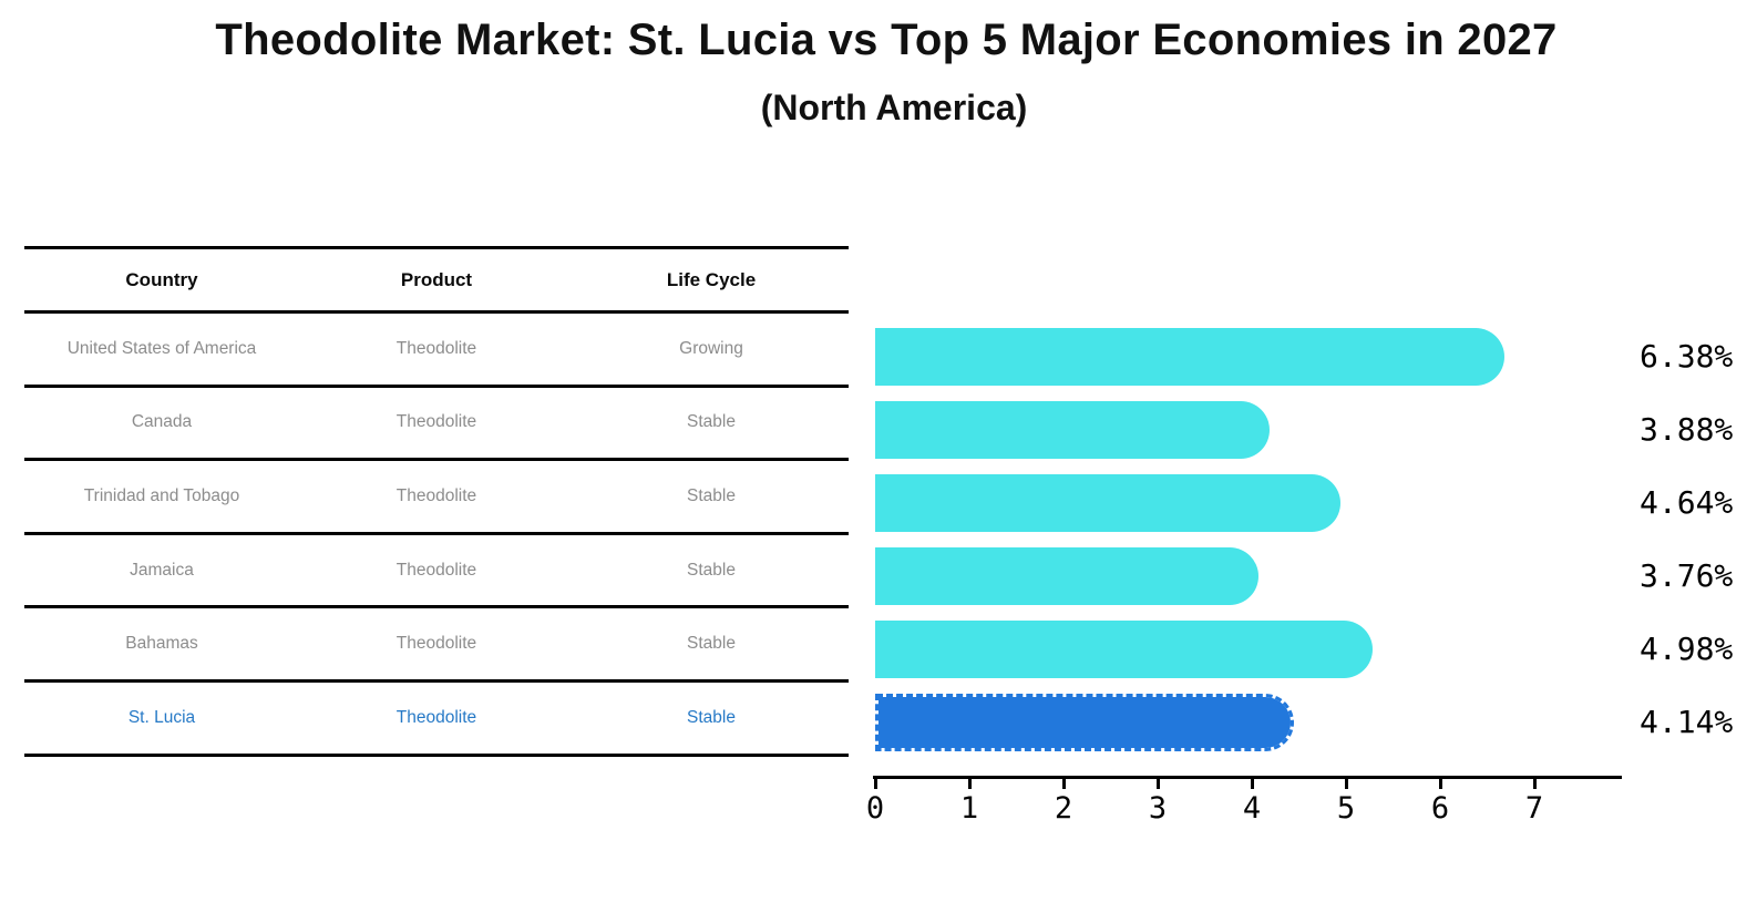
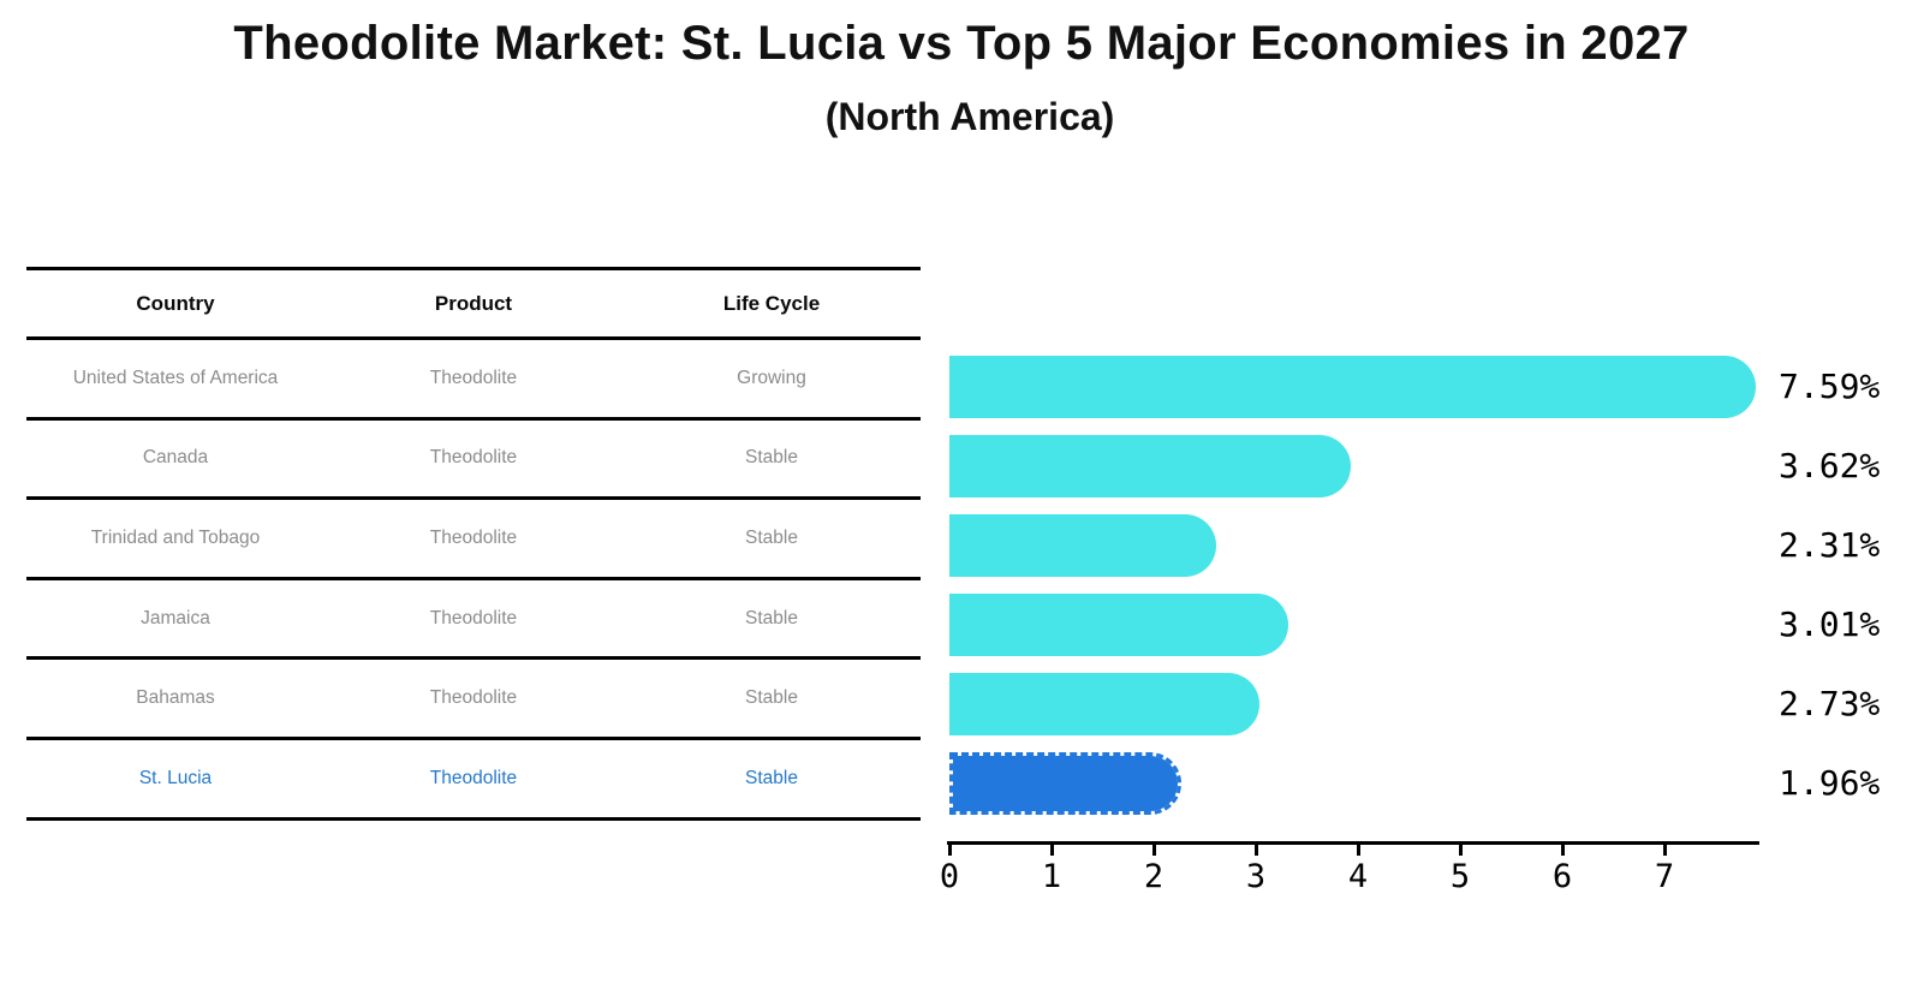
United States of America: 6.38% -> 7.59%
Canada: 3.88% -> 3.62%
Trinidad and Tobago: 4.64% -> 2.31%
Jamaica: 3.76% -> 3.01%
Bahamas: 4.98% -> 2.73%
St. Lucia: 4.14% -> 1.96%
